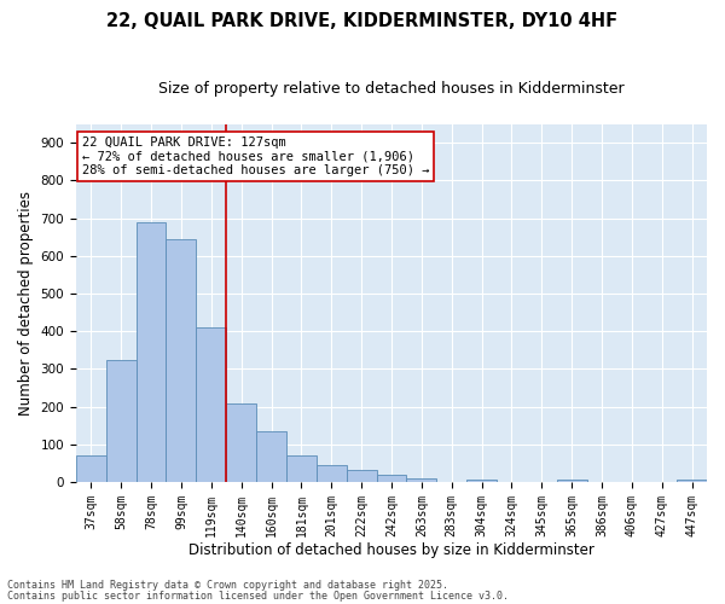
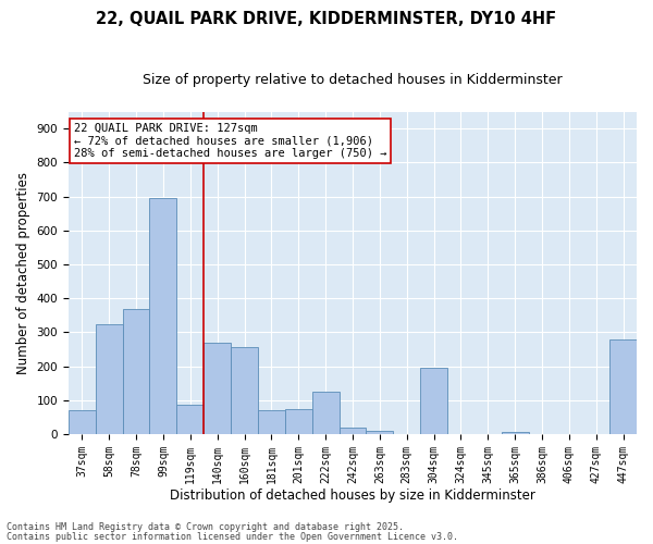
78sqm: 690 -> 370
99sqm: 645 -> 695
119sqm: 410 -> 85
140sqm: 208 -> 270
160sqm: 136 -> 255
201sqm: 45 -> 75
222sqm: 32 -> 125
304sqm: 5 -> 195
447sqm: 5 -> 280
